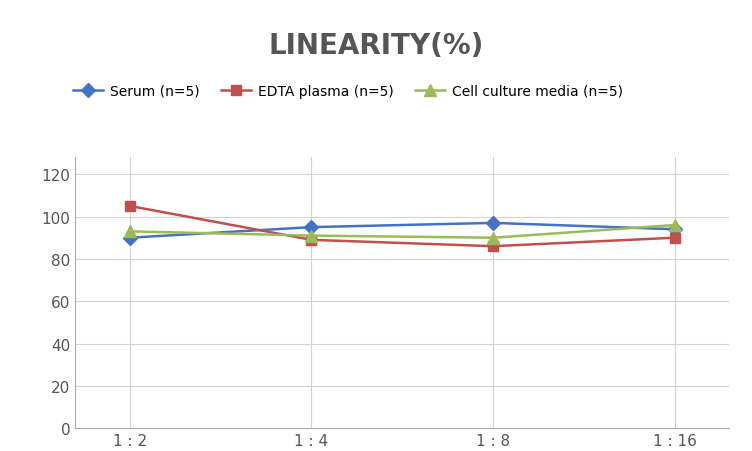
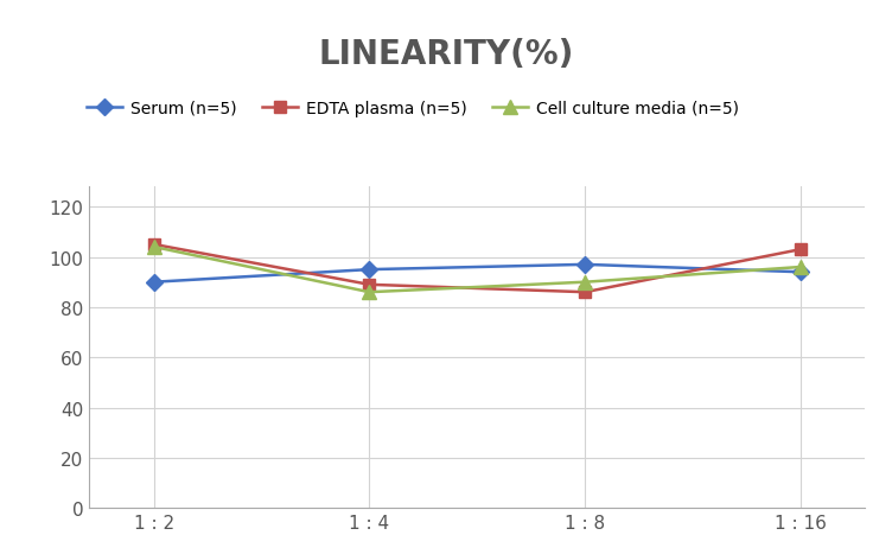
Cell culture media (n=5)/1 : 2: 93 -> 104
Cell culture media (n=5)/1 : 4: 91 -> 86
EDTA plasma (n=5)/1 : 16: 90 -> 103
